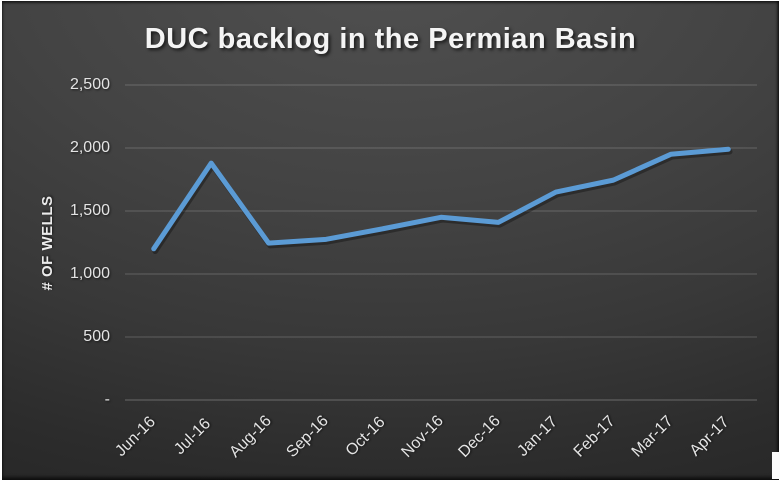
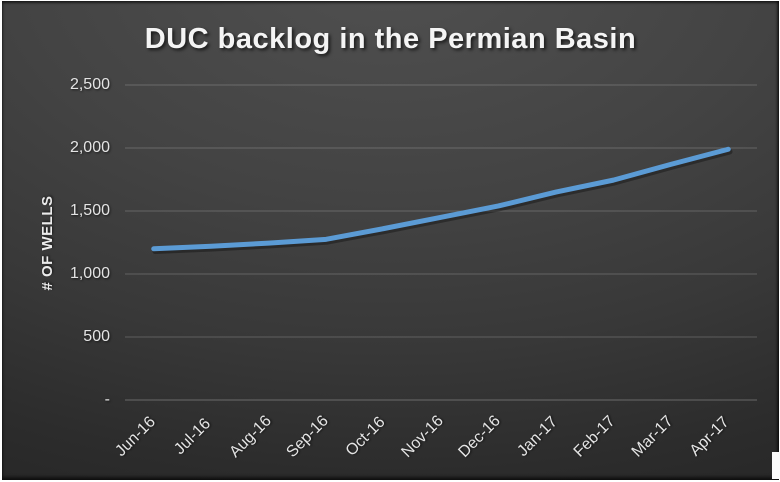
Jul-16: 1880 -> 1220
Dec-16: 1410 -> 1540
Mar-17: 1950 -> 1870
